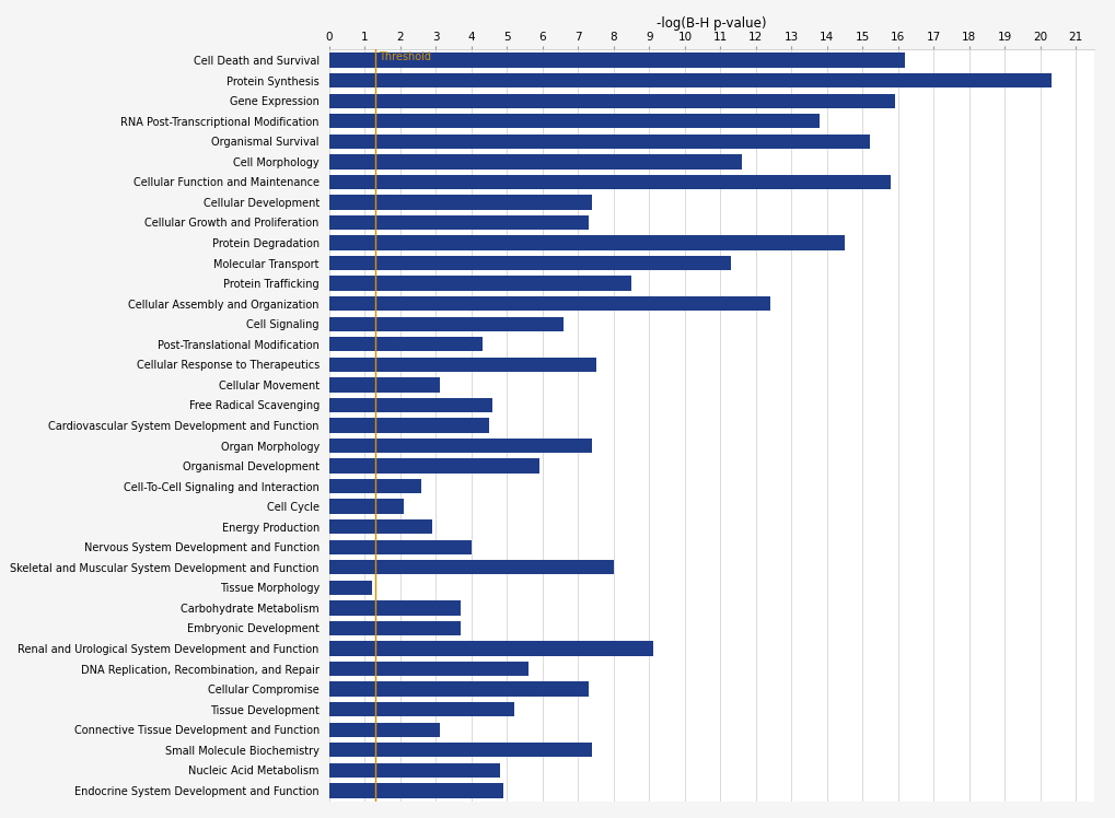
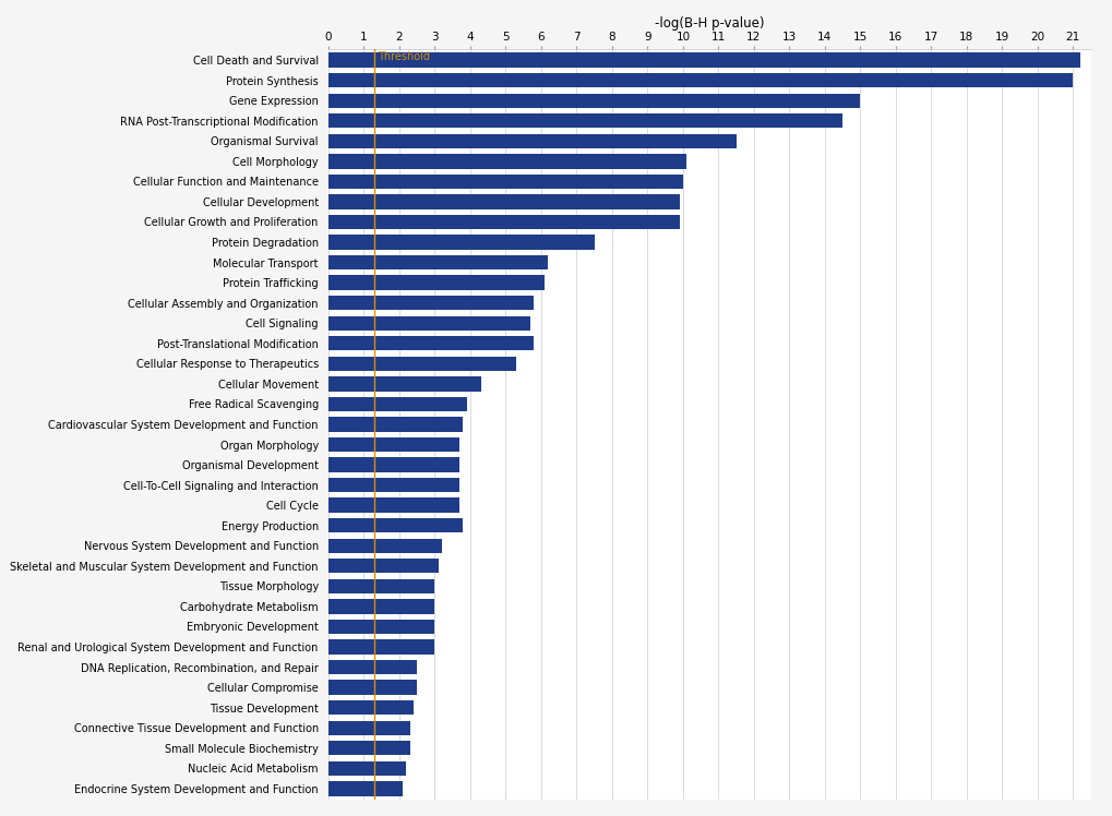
Cell Death and Survival: 16.2 -> 21.2
Protein Synthesis: 20.3 -> 21.0
Gene Expression: 15.9 -> 15.0
RNA Post-Transcriptional Modification: 13.8 -> 14.5
Organismal Survival: 15.2 -> 11.5
Cell Morphology: 11.6 -> 10.1
Cellular Function and Maintenance: 15.8 -> 10.0
Cellular Development: 7.4 -> 9.9
Cellular Growth and Proliferation: 7.3 -> 9.9
Protein Degradation: 14.5 -> 7.5
Molecular Transport: 11.3 -> 6.2
Protein Trafficking: 8.5 -> 6.1
Cellular Assembly and Organization: 12.4 -> 5.8
Cell Signaling: 6.6 -> 5.7
Post-Translational Modification: 4.3 -> 5.8
Cellular Response to Therapeutics: 7.5 -> 5.3
Cellular Movement: 3.1 -> 4.3
Free Radical Scavenging: 4.6 -> 3.9
Cardiovascular System Development and Function: 4.5 -> 3.8
Organ Morphology: 7.4 -> 3.7
Organismal Development: 5.9 -> 3.7
Cell-To-Cell Signaling and Interaction: 2.6 -> 3.7
Cell Cycle: 2.1 -> 3.7
Energy Production: 2.9 -> 3.8
Nervous System Development and Function: 4.0 -> 3.2
Skeletal and Muscular System Development and Function: 8.0 -> 3.1
Tissue Morphology: 1.2 -> 3.0
Carbohydrate Metabolism: 3.7 -> 3.0
Embryonic Development: 3.7 -> 3.0
Renal and Urological System Development and Function: 9.1 -> 3.0
DNA Replication, Recombination, and Repair: 5.6 -> 2.5
Cellular Compromise: 7.3 -> 2.5
Tissue Development: 5.2 -> 2.4
Connective Tissue Development and Function: 3.1 -> 2.3
Small Molecule Biochemistry: 7.4 -> 2.3
Nucleic Acid Metabolism: 4.8 -> 2.2
Endocrine System Development and Function: 4.9 -> 2.1
